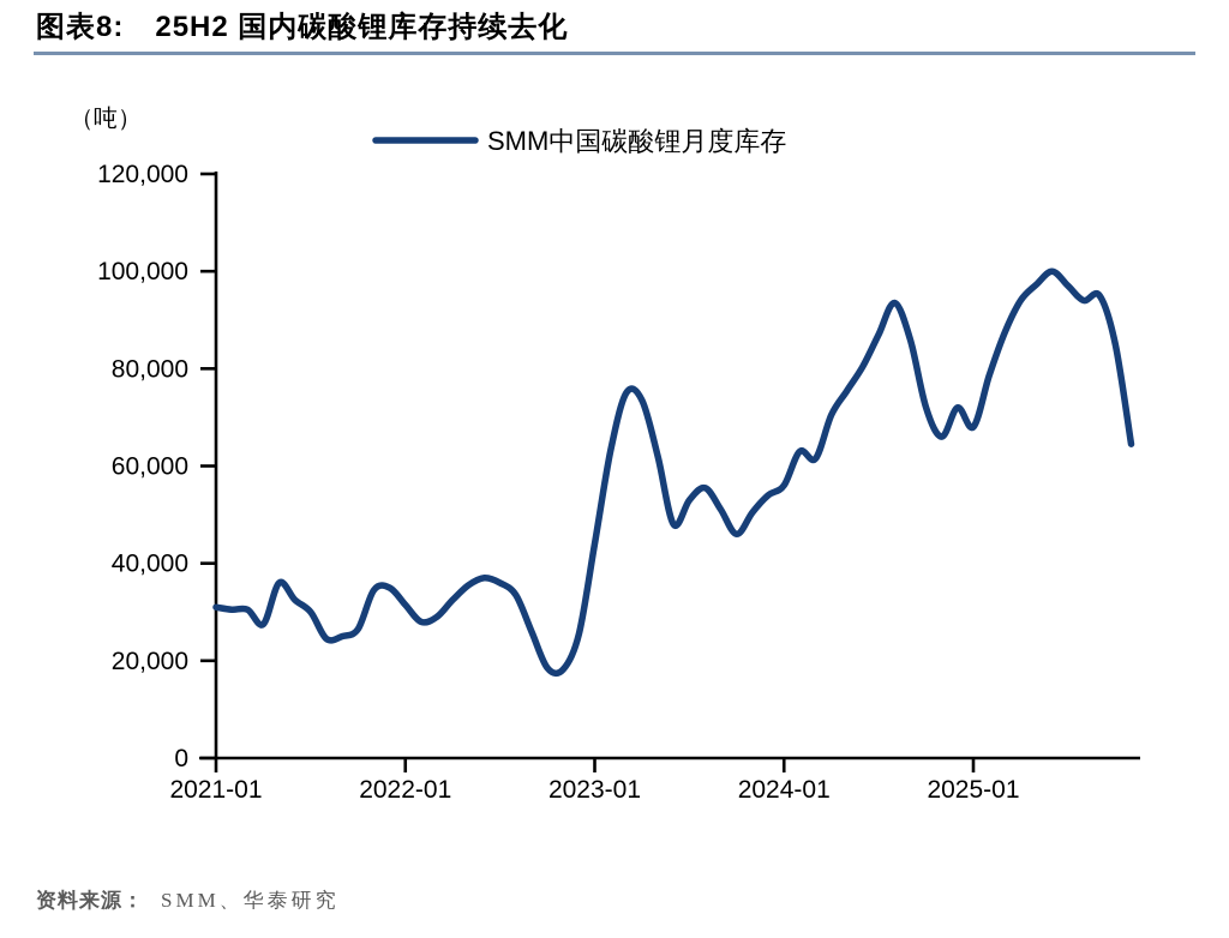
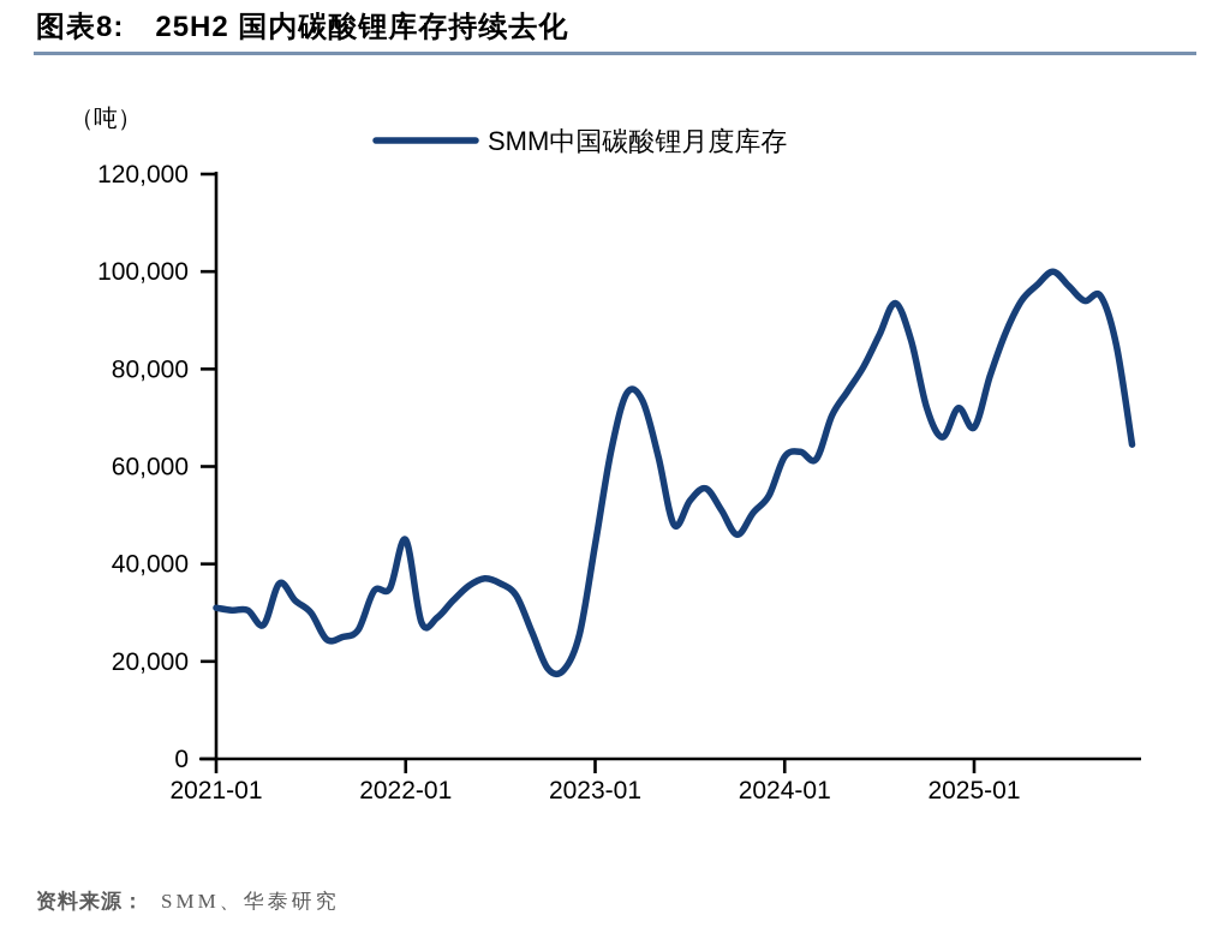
2022-01: 32000 -> 45000
2024-01: 56000 -> 62000
